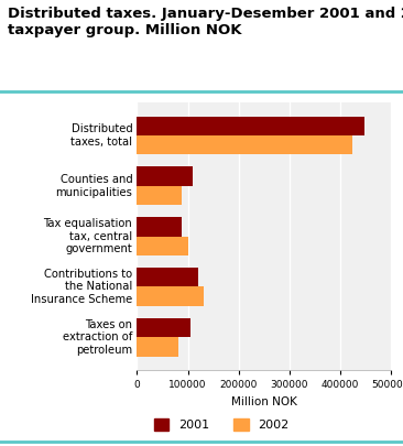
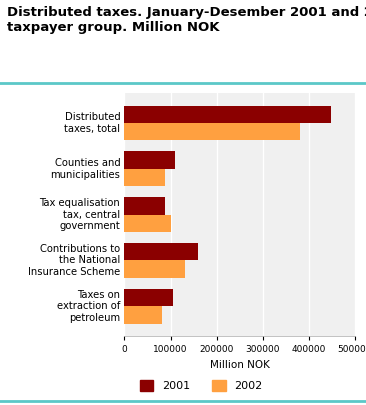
2002/Distributed taxes, total: 425000 -> 380000
2001/Contributions to the National Insurance Scheme: 120000 -> 160000
